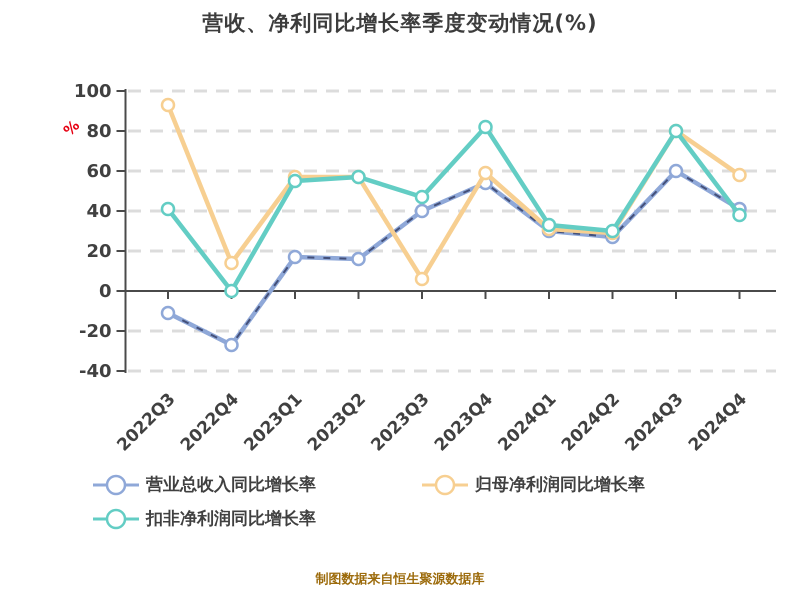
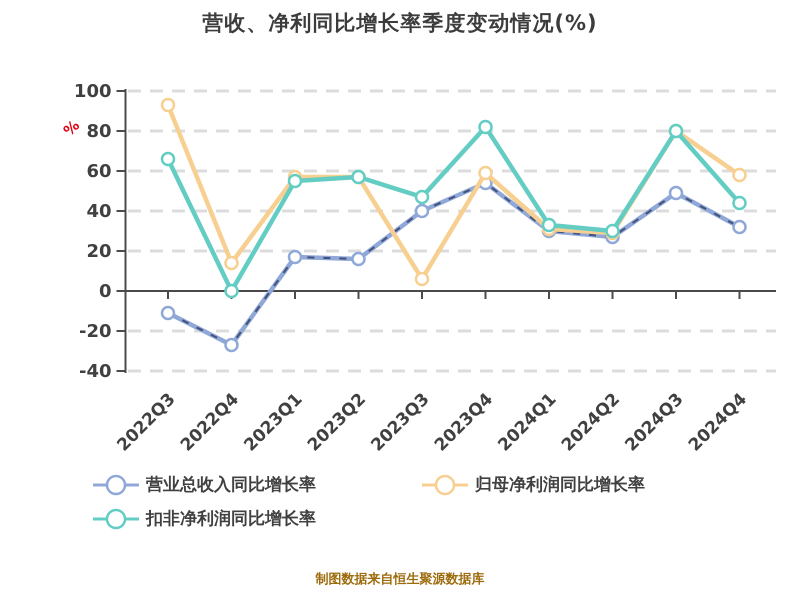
扣非净利润同比增长率/2022Q3: 41 -> 66
营业总收入同比增长率/2024Q3: 60 -> 49
营业总收入同比增长率/2024Q4: 41 -> 32
扣非净利润同比增长率/2024Q4: 38 -> 44
